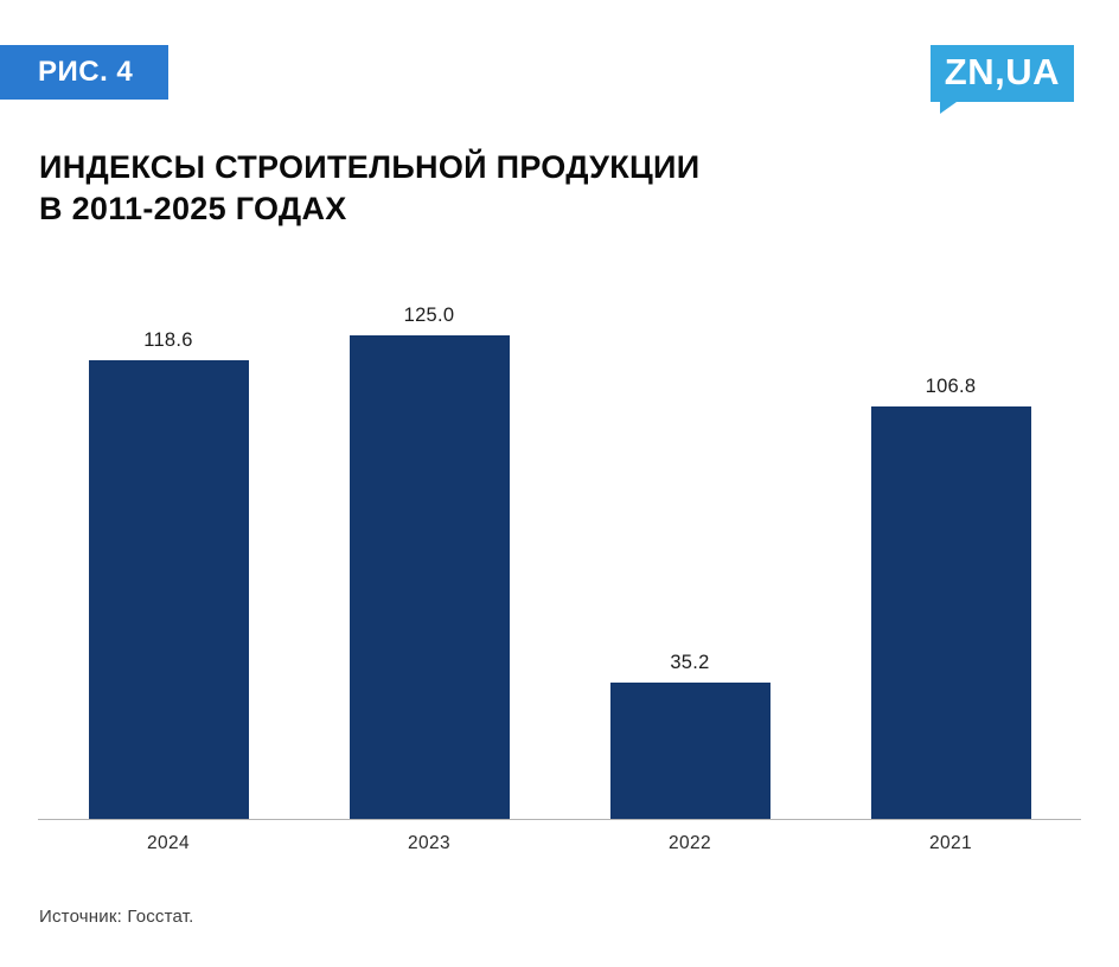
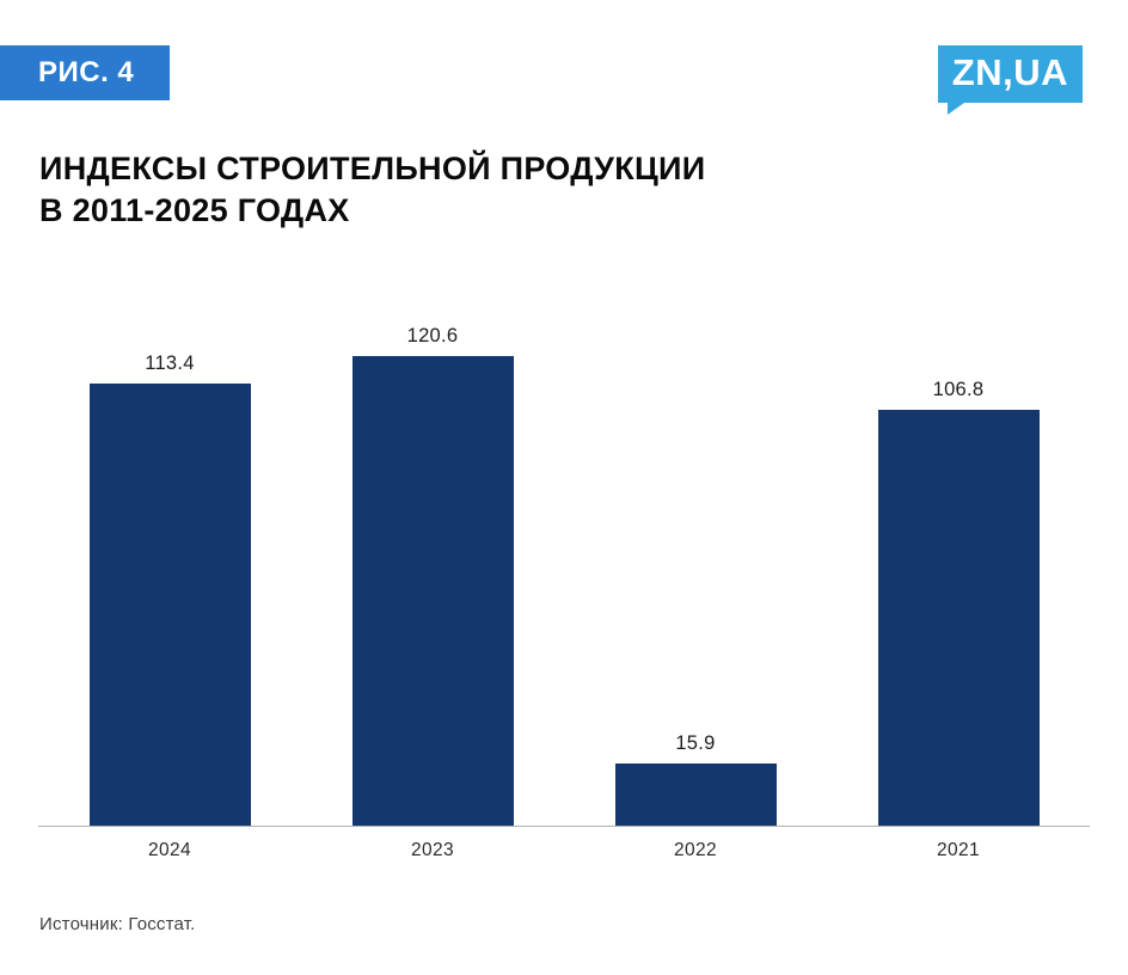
2024: 118.6 -> 113.4
2023: 125.0 -> 120.6
2022: 35.2 -> 15.9
